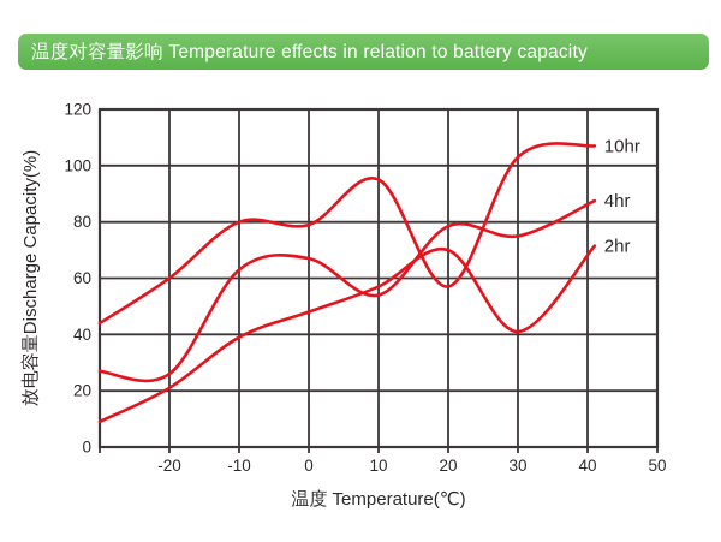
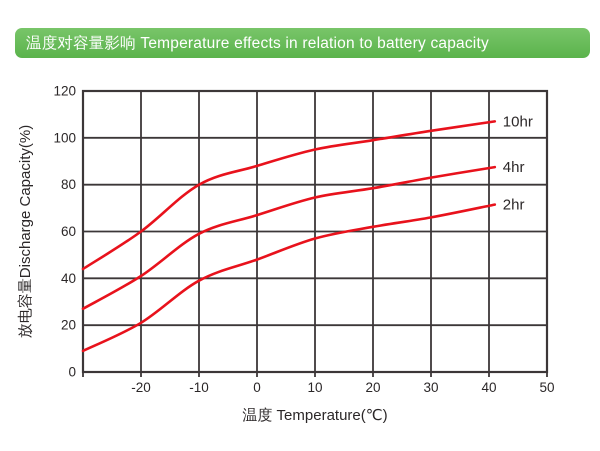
4hr/-20: 26 -> 41
4hr/-10: 63 -> 59
10hr/0: 79 -> 88
4hr/10: 54 -> 74
10hr/20: 57 -> 99
2hr/20: 70 -> 62
4hr/30: 75 -> 83
2hr/30: 41 -> 66
